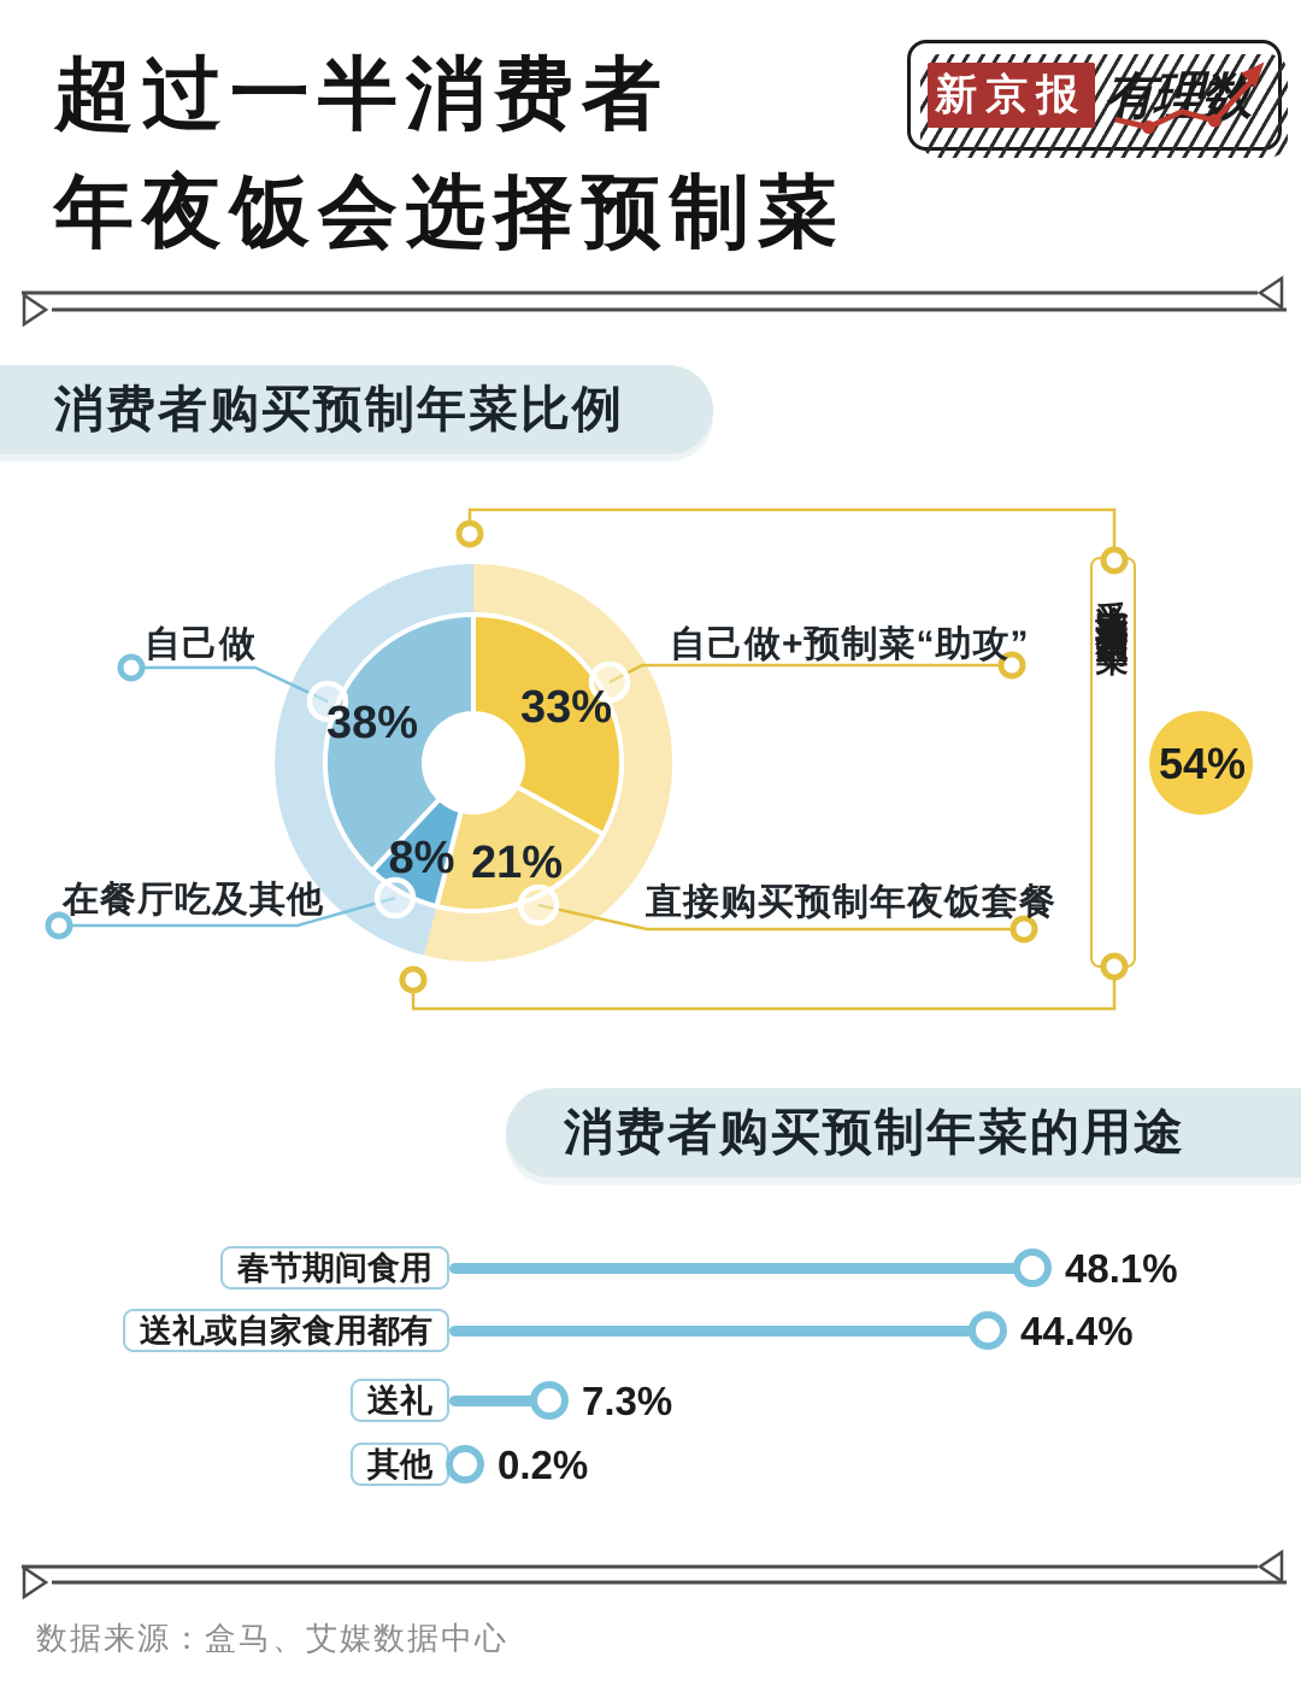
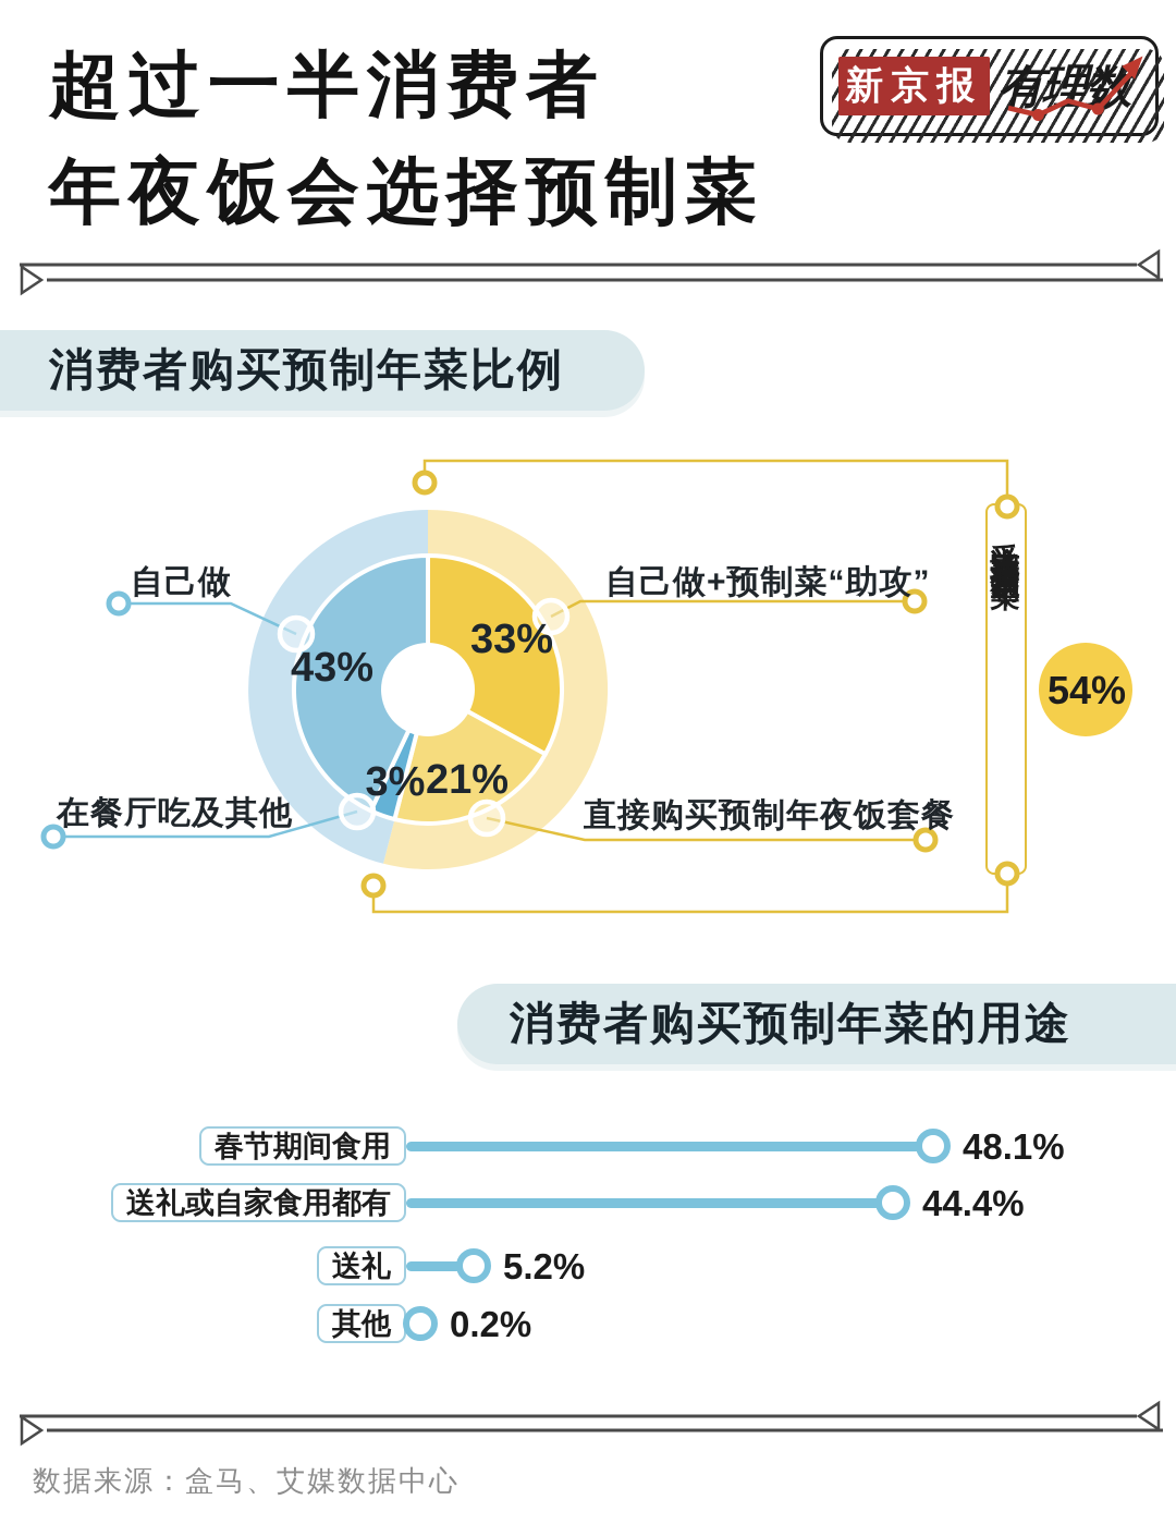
消费者购买预制年菜比例/在餐厅吃及其他: 8% -> 3%
消费者购买预制年菜比例/自己做: 38% -> 43%
消费者购买预制年菜的用途/送礼: 7.3% -> 5.2%
